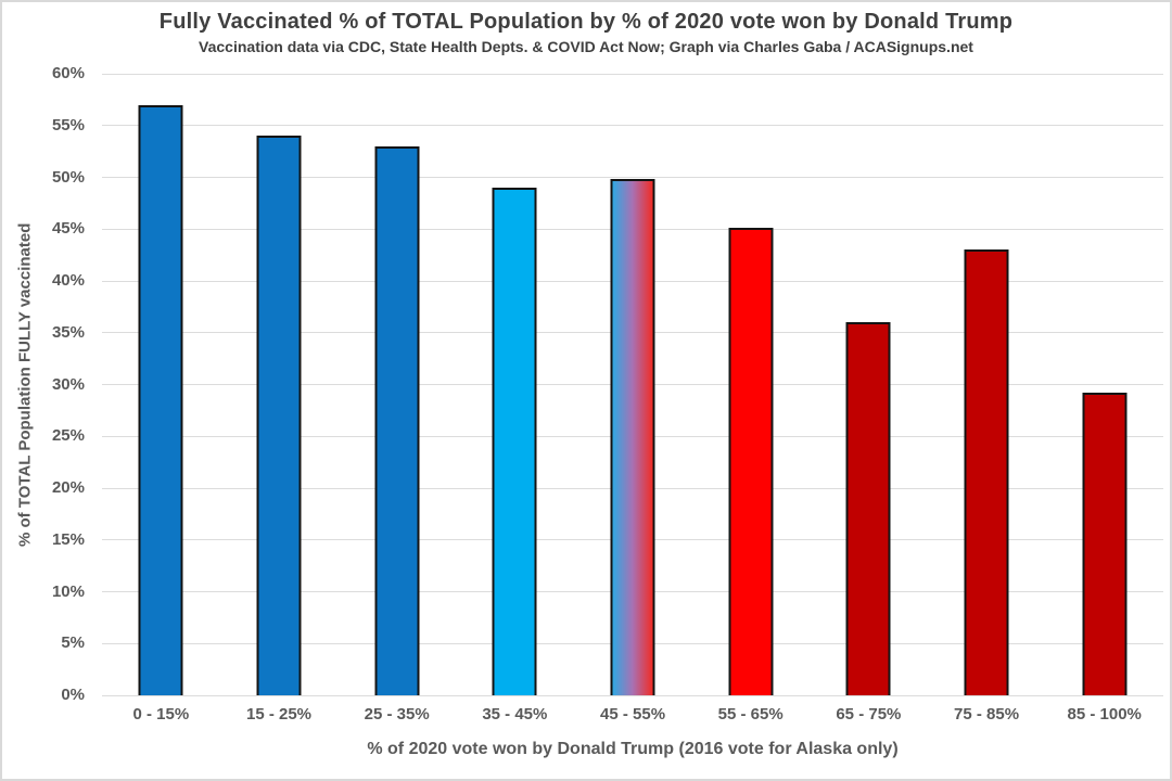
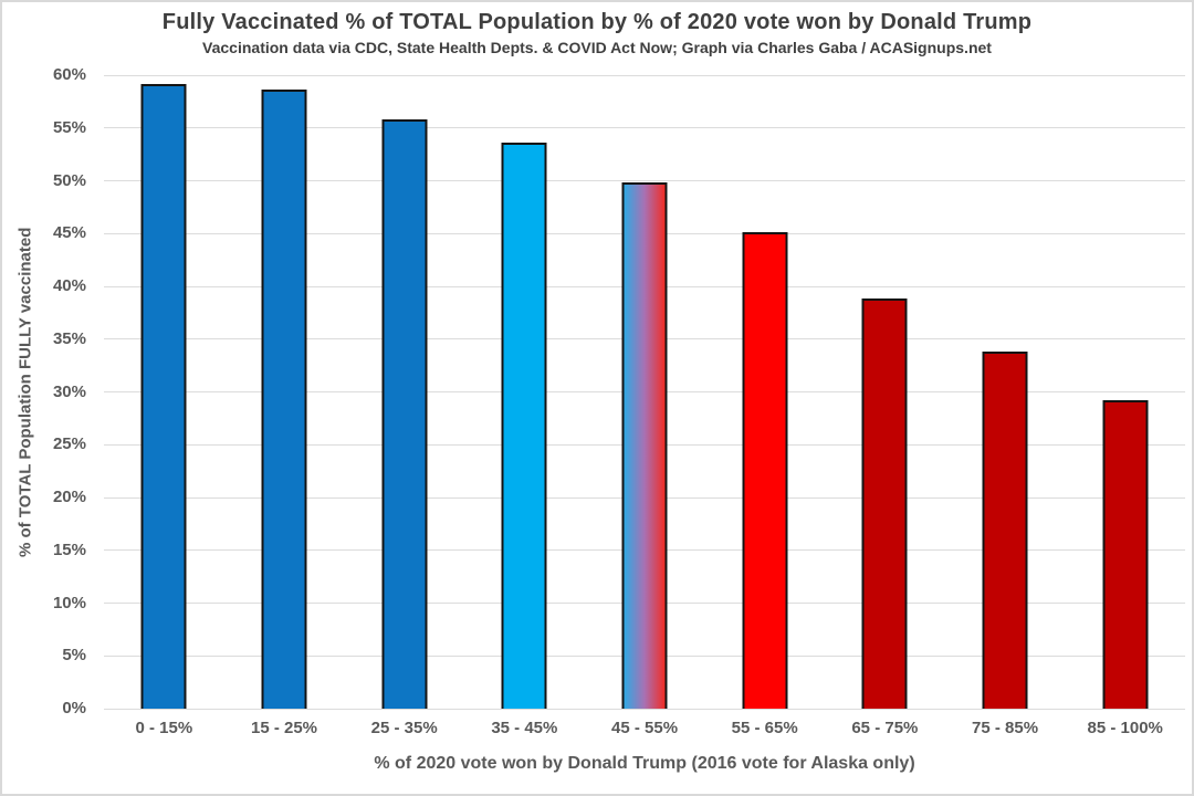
0 - 15%: 57% -> 59%
15 - 25%: 54% -> 59%
25 - 35%: 53% -> 56%
35 - 45%: 49% -> 54%
65 - 75%: 36% -> 39%
75 - 85%: 43% -> 34%
